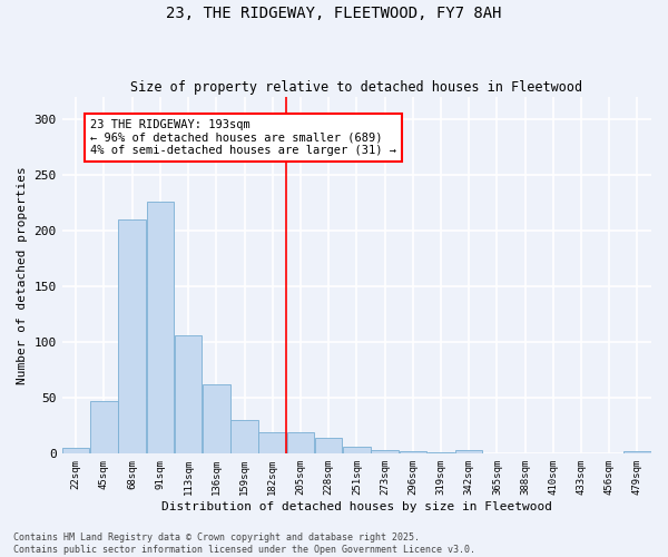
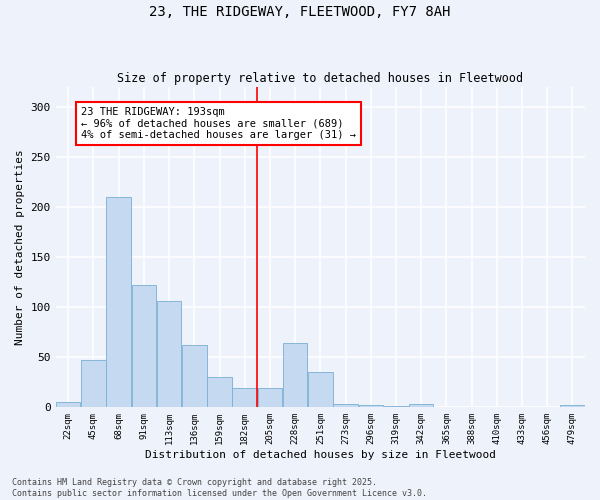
91sqm: 226 -> 122
228sqm: 14 -> 64
251sqm: 6 -> 35
